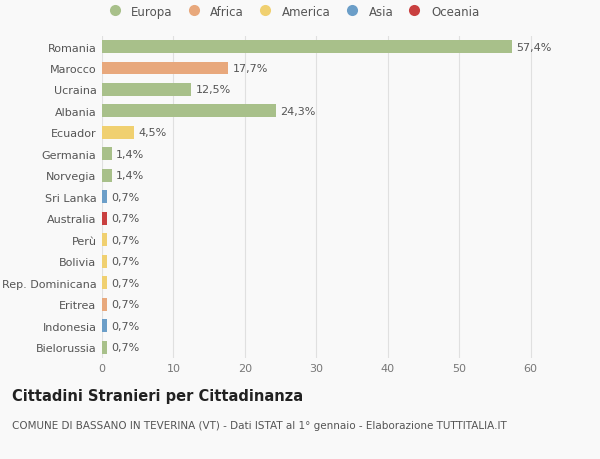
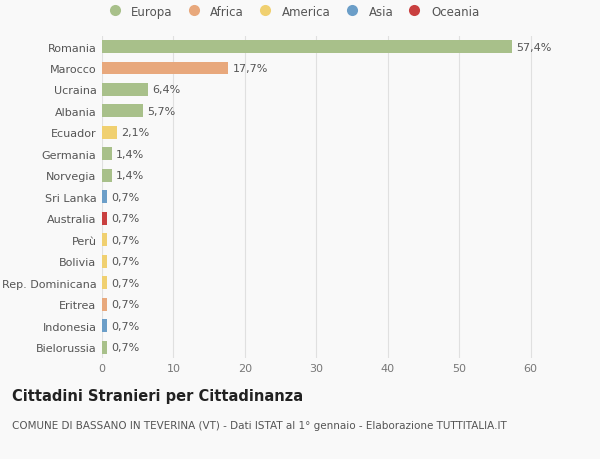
Ucraina: 12,5% -> 6,4%
Albania: 24,3% -> 5,7%
Ecuador: 4,5% -> 2,1%
